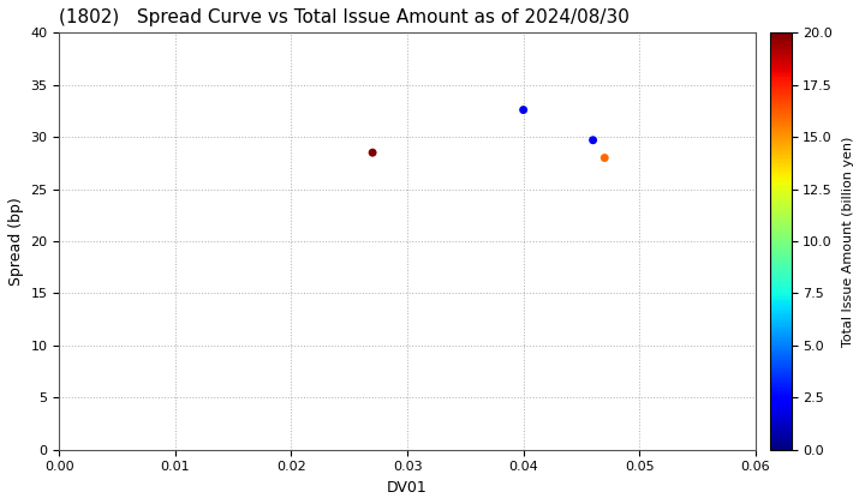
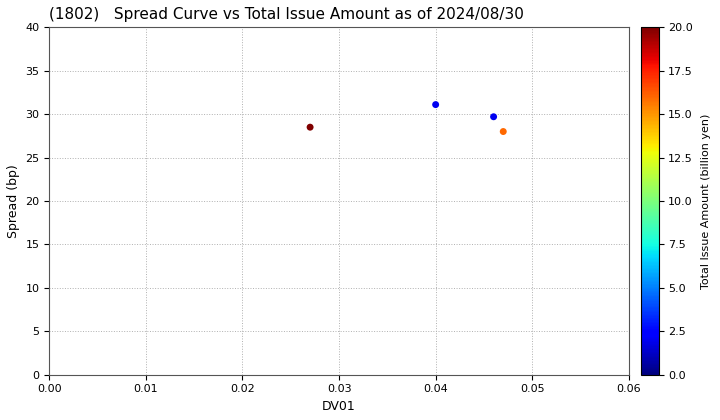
0.04: 32.6 -> 31.1
